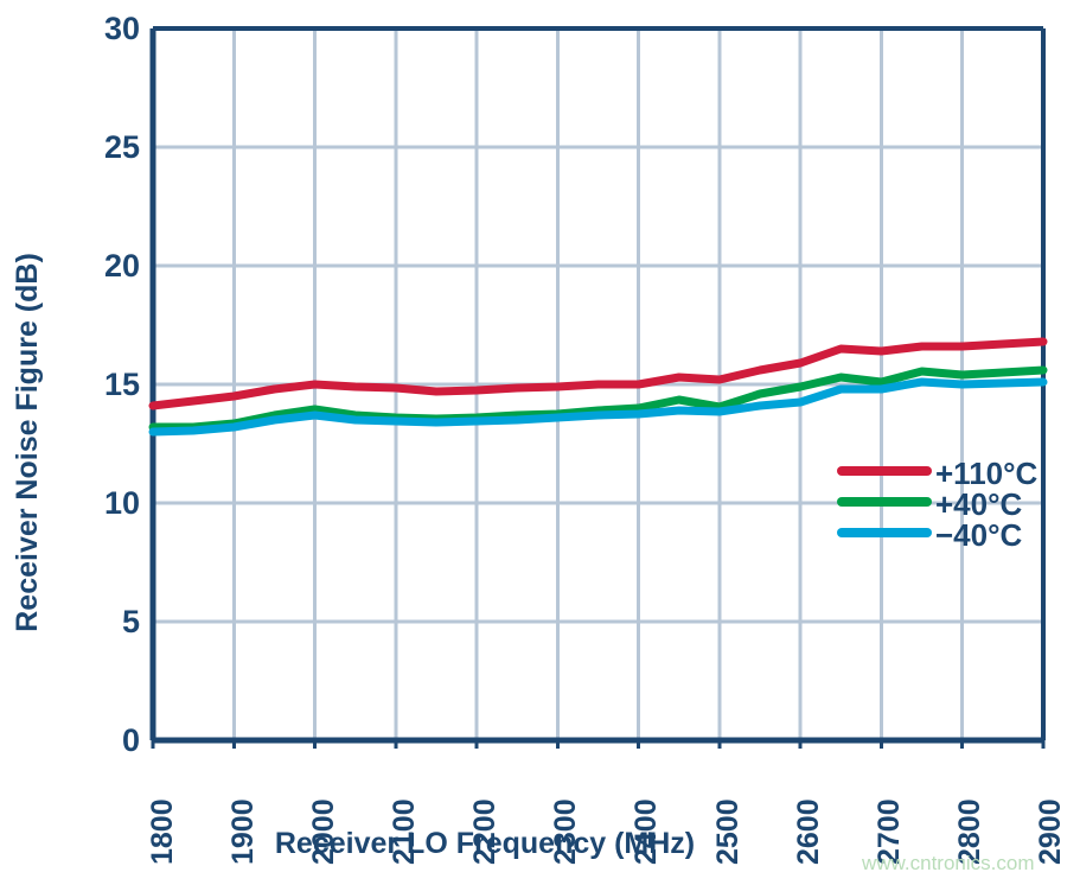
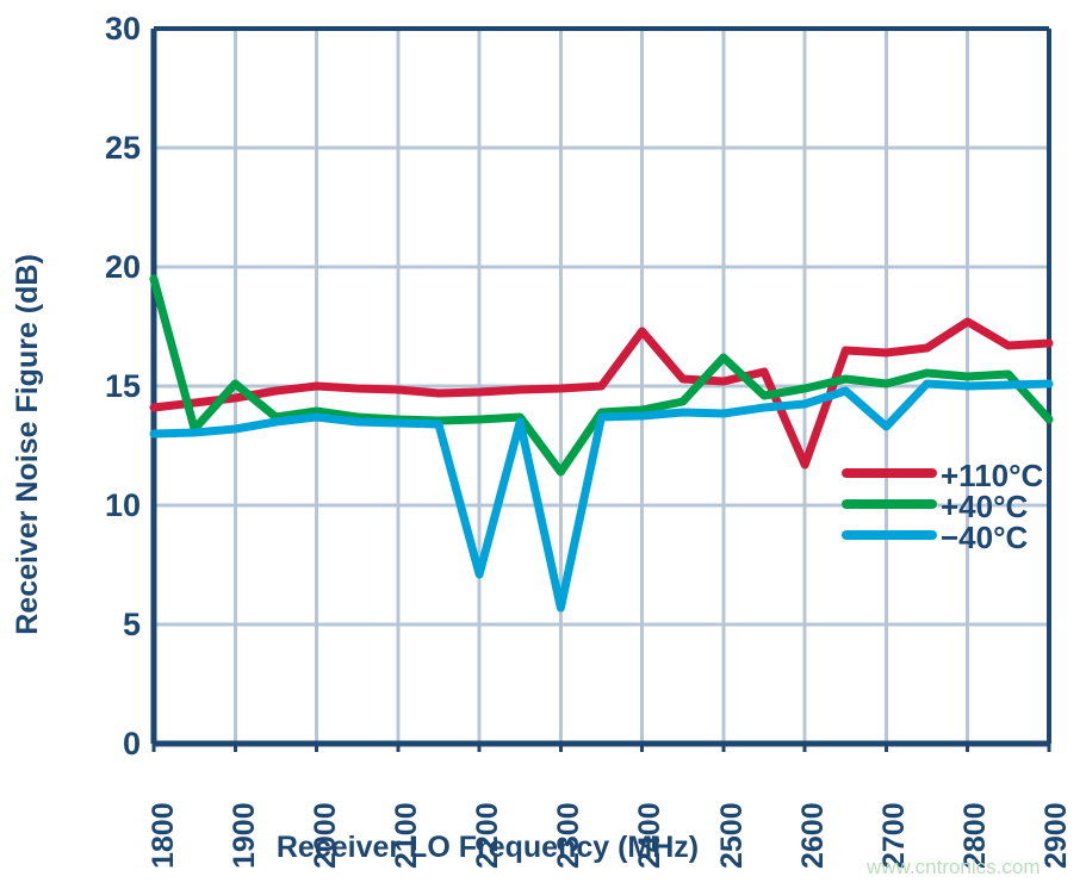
+40°C/1800: 13.2 -> 19.5
+40°C/1900: 13.3 -> 15.1
−40°C/2200: 13.4 -> 7.1
+40°C/2300: 13.8 -> 11.4
−40°C/2300: 13.6 -> 5.7
+110°C/2400: 15.0 -> 17.3
+40°C/2500: 14.1 -> 16.2
+110°C/2600: 15.9 -> 11.7
−40°C/2700: 14.8 -> 13.3
+110°C/2800: 16.6 -> 17.7
+40°C/2900: 15.6 -> 13.6
